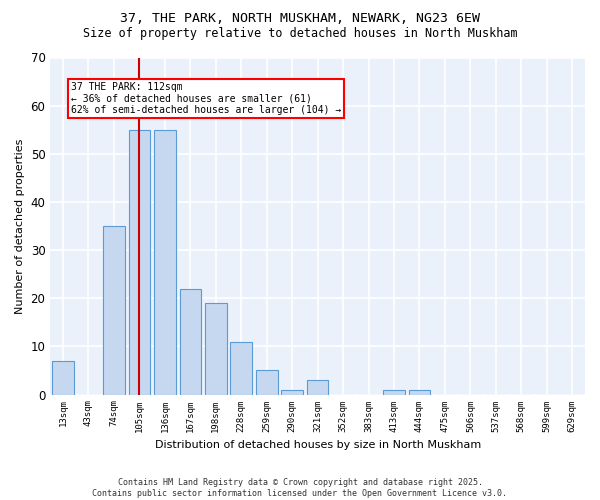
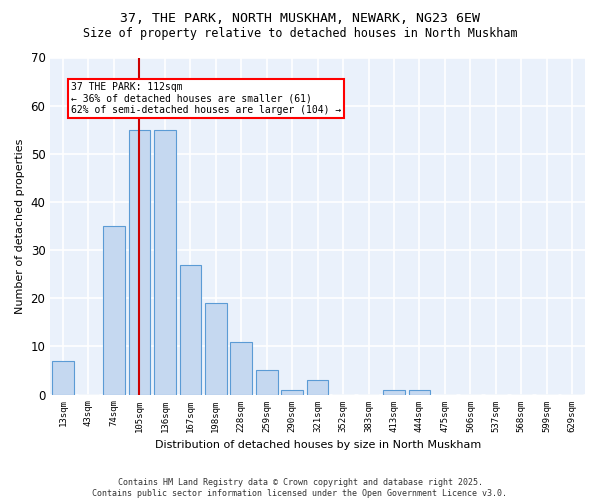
167sqm: 22 -> 27
